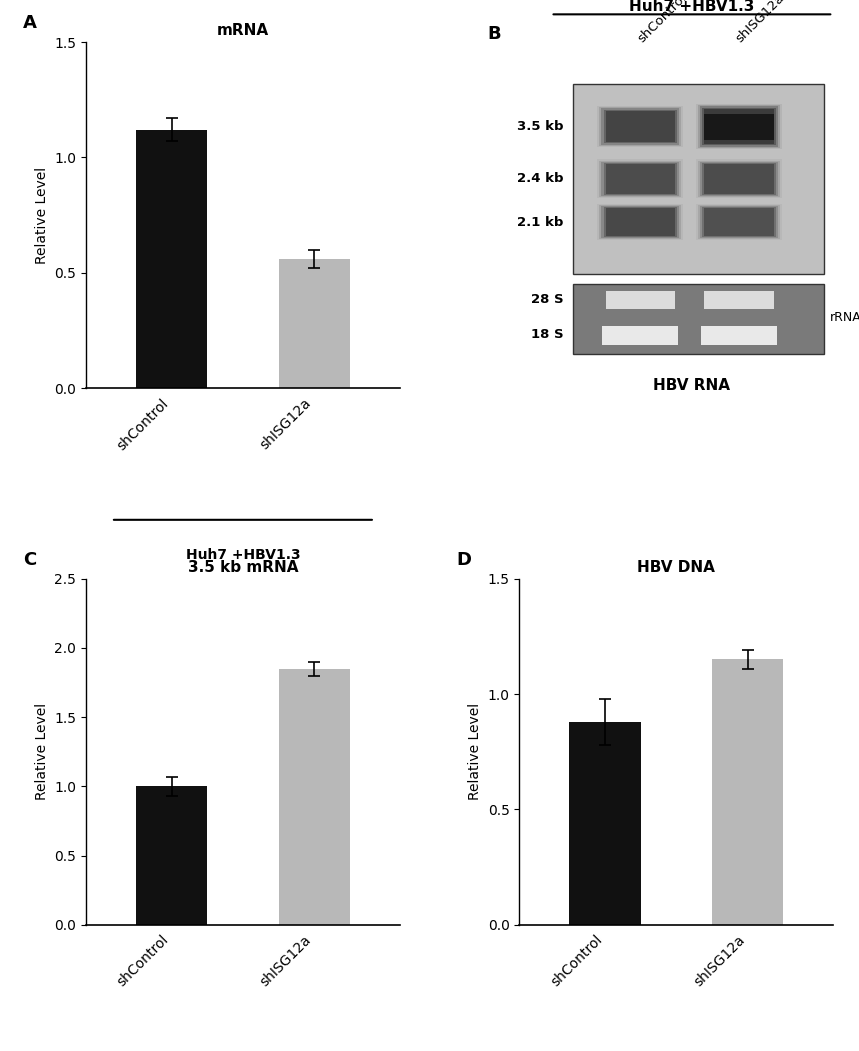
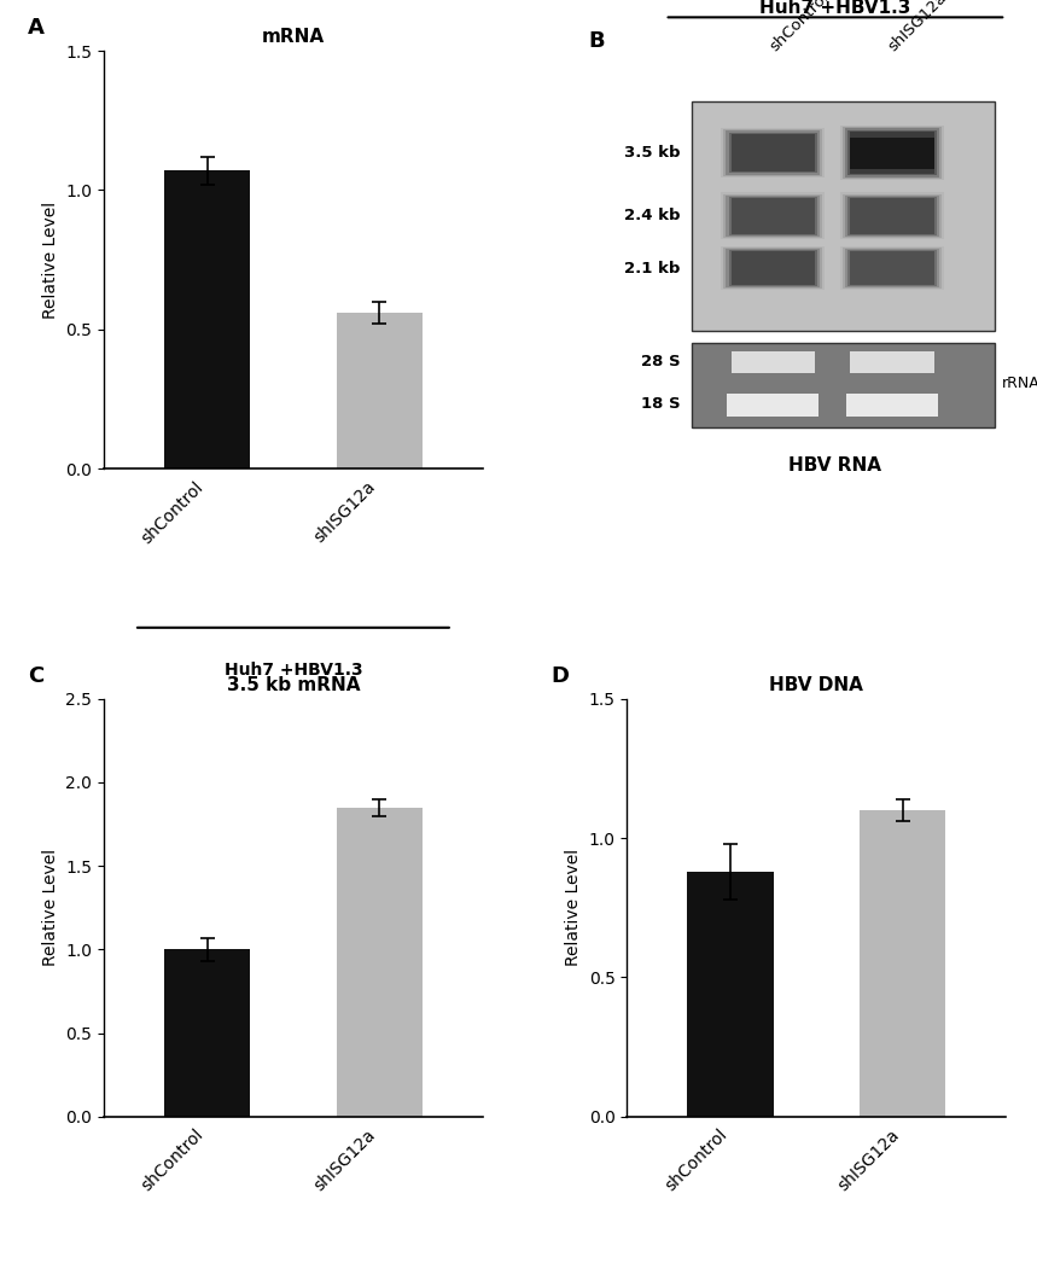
mRNA/shControl: 1.12 -> 1.07
HBV DNA/shISG12a: 1.15 -> 1.10
